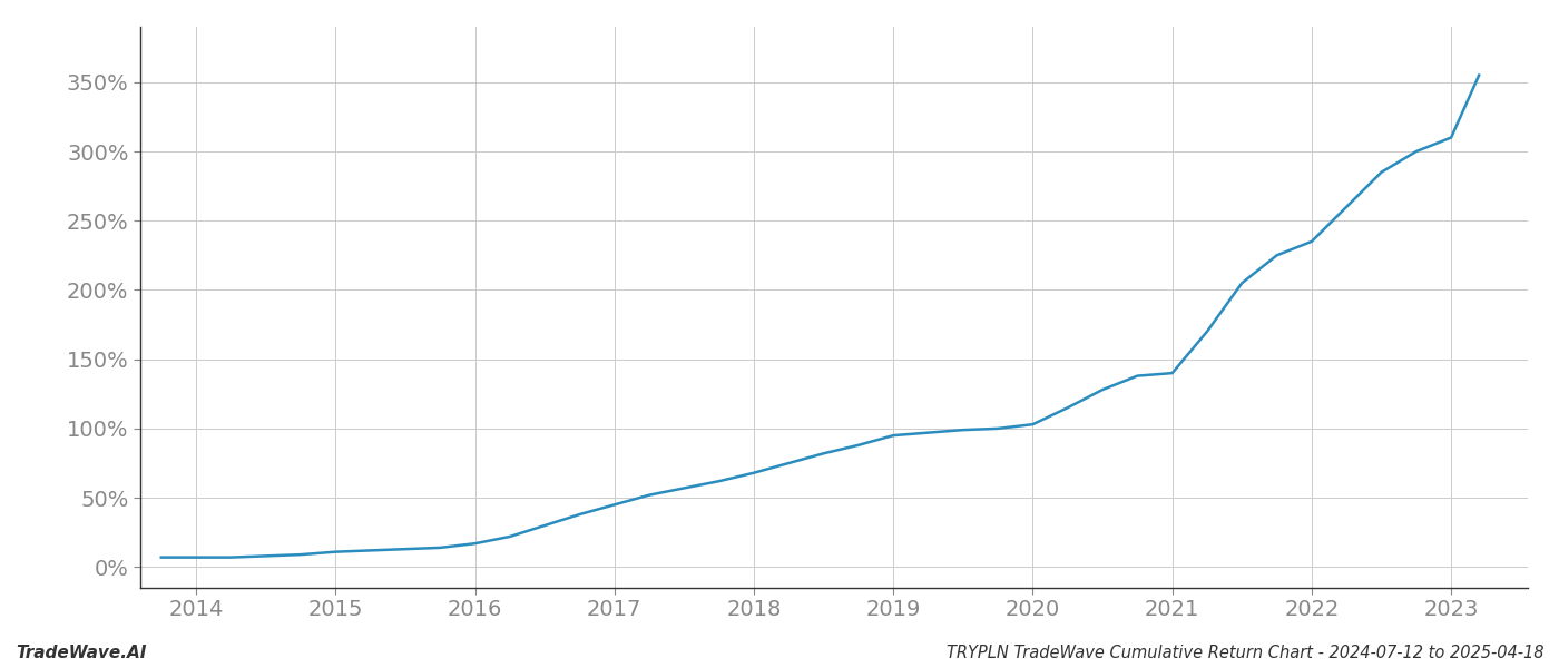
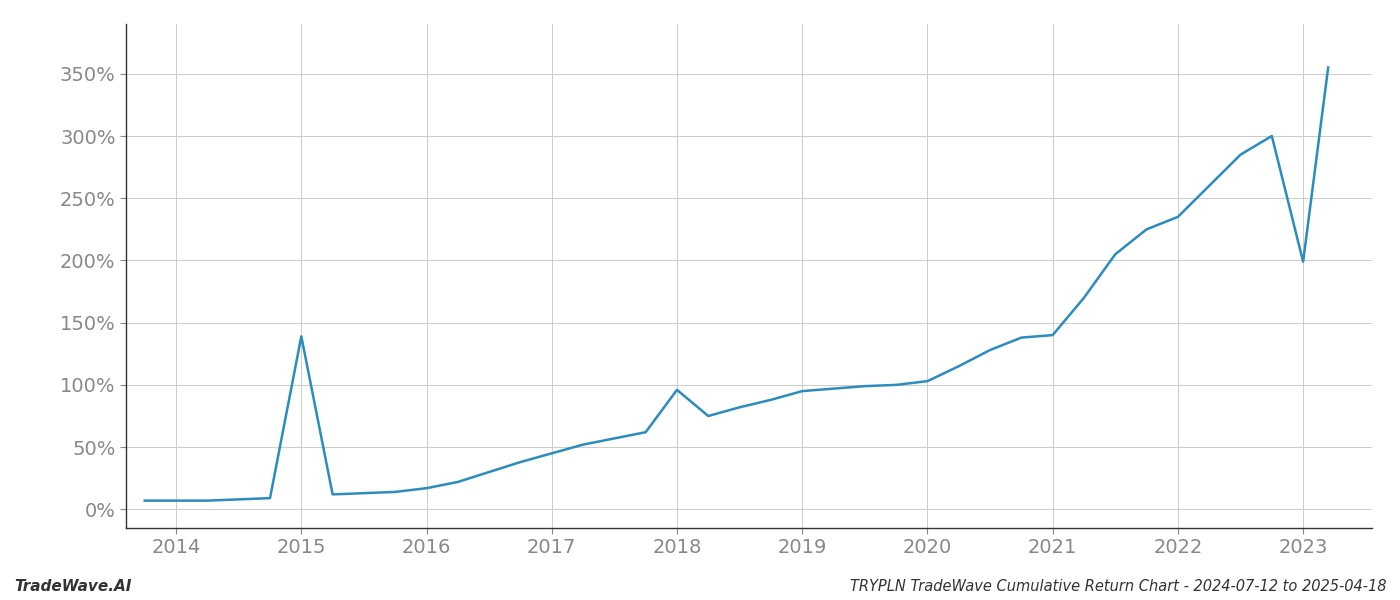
2015: 11% -> 139%
2018: 68% -> 96%
2023: 310% -> 199%
